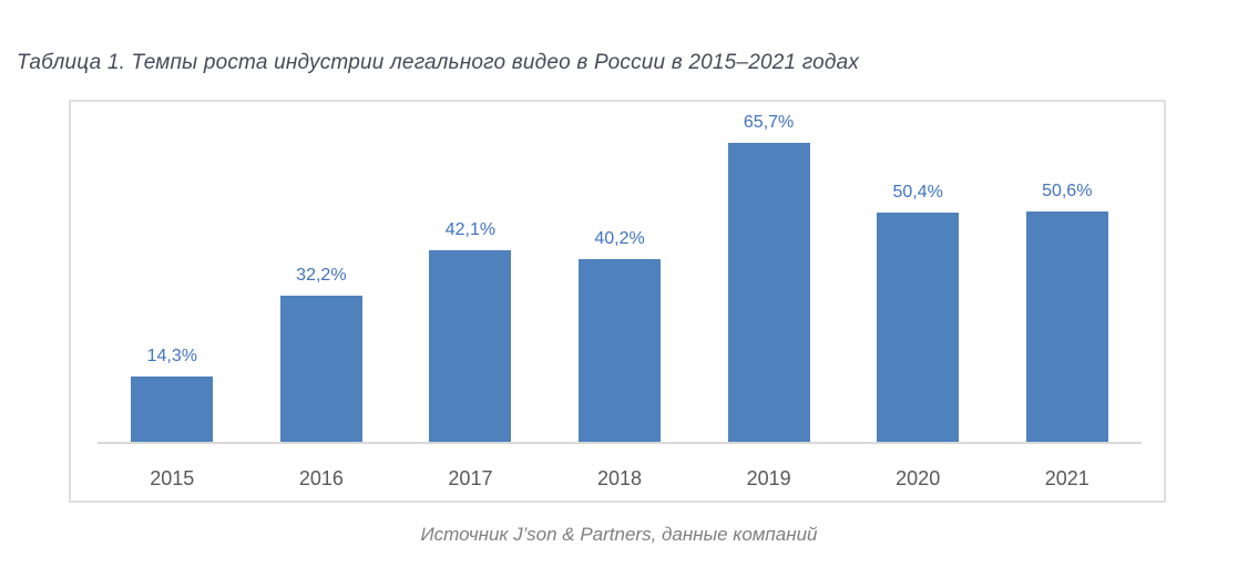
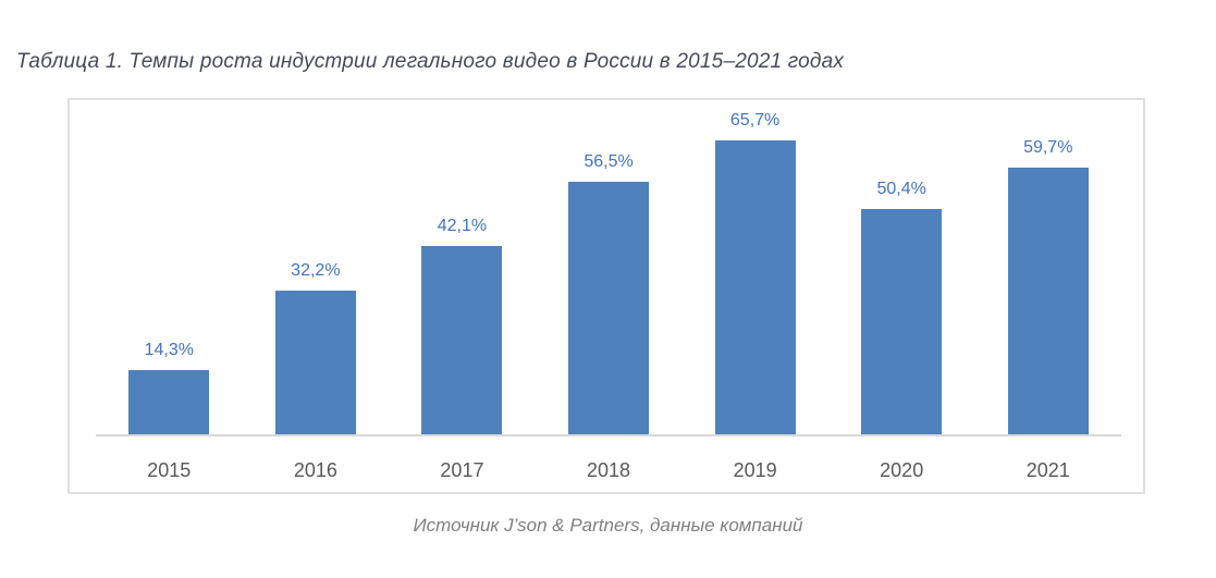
2018: 40,2% -> 56,5%
2021: 50,6% -> 59,7%
